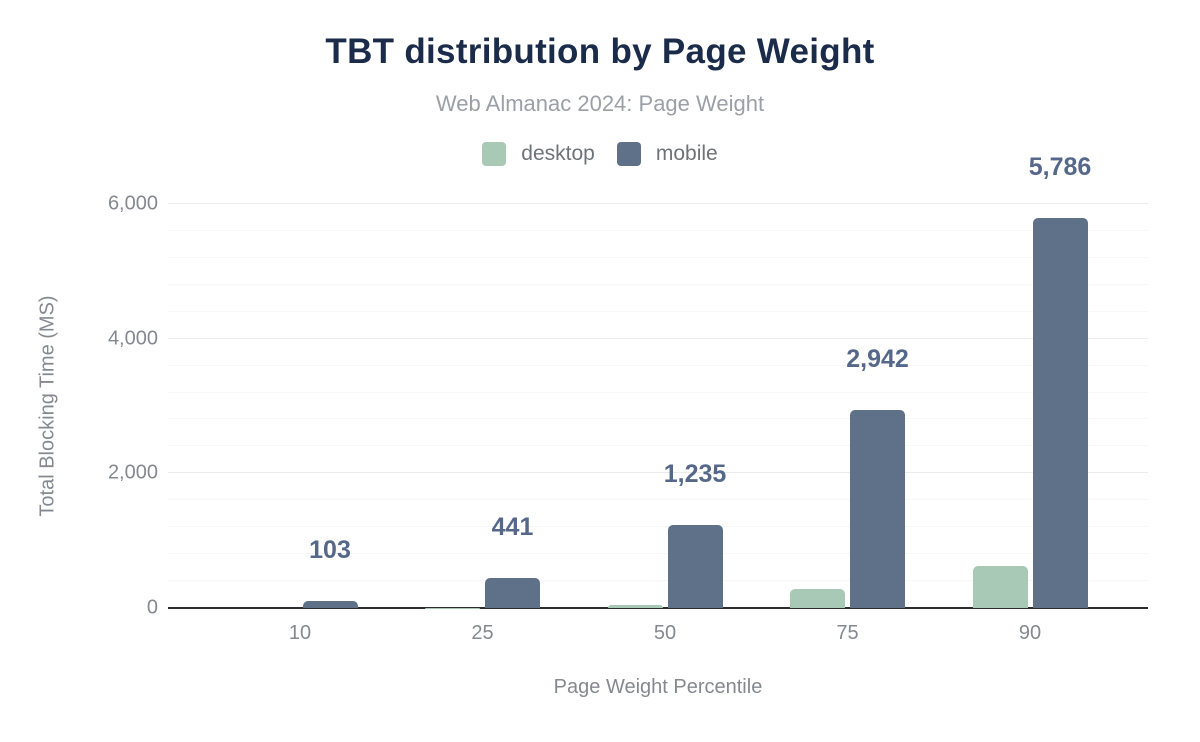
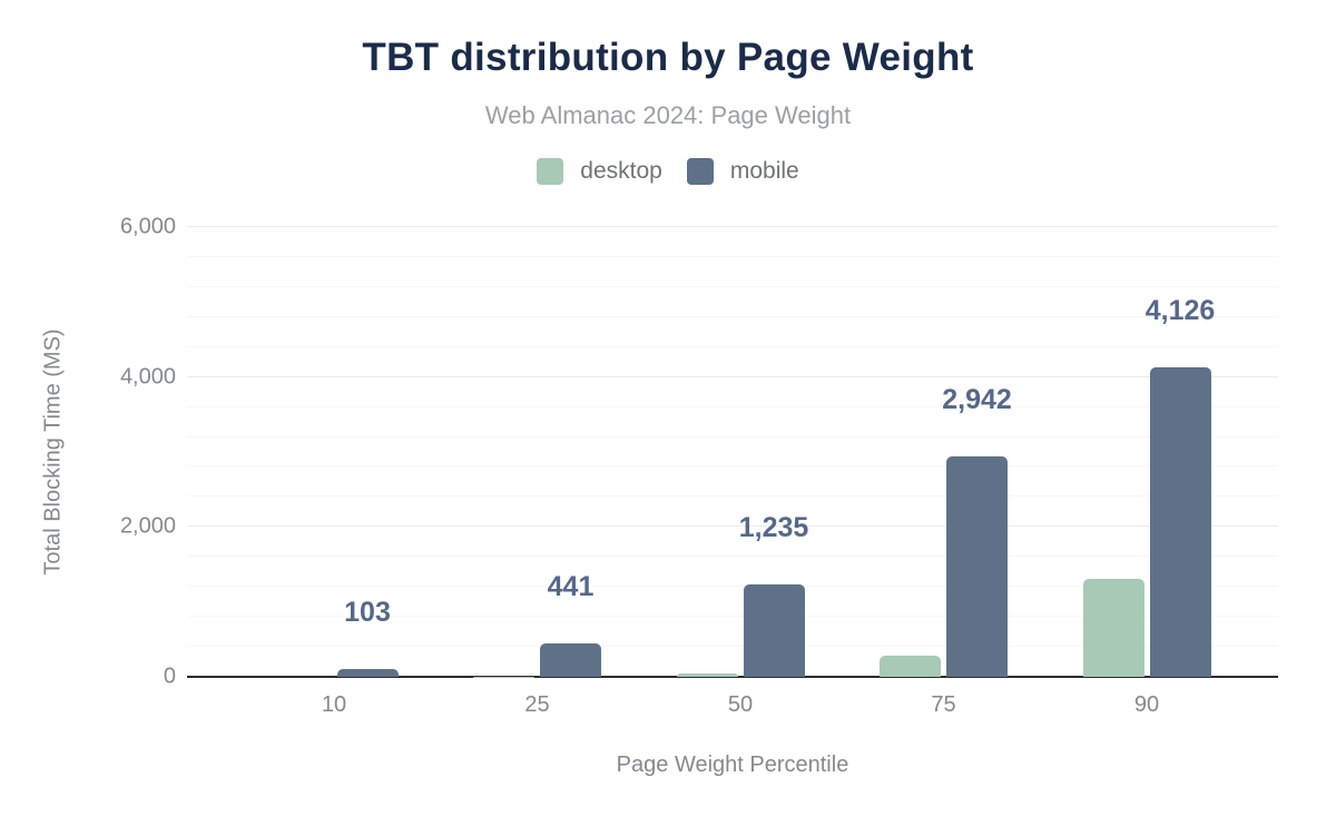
desktop/90: 600 -> 1300
mobile/90: 5,786 -> 4,126
